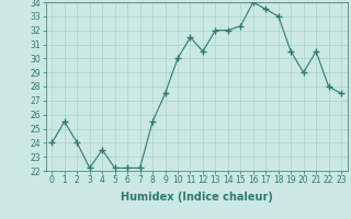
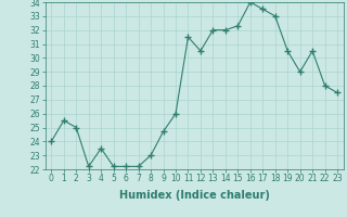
2: 24.0 -> 25.0
8: 25.5 -> 23.0
9: 27.5 -> 24.7
10: 30.0 -> 26.0
